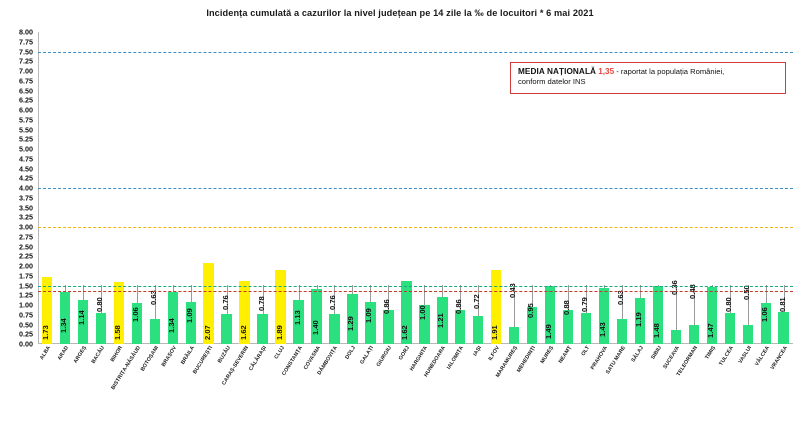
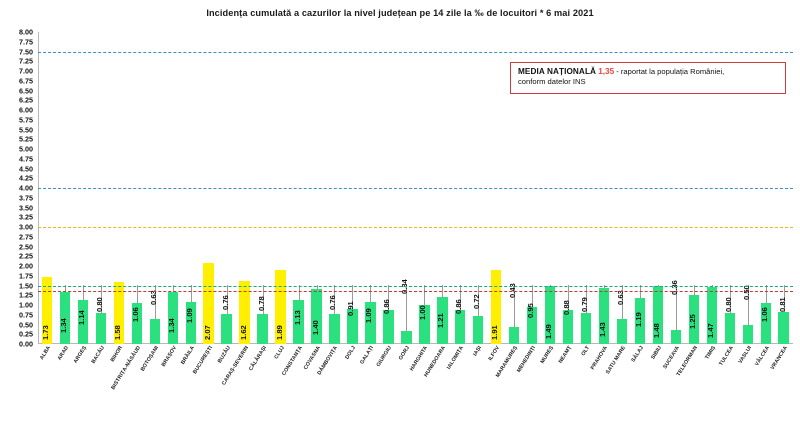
DOLJ: 1.29 -> 0.91
GORJ: 1.62 -> 0.34
TELEORMAN: 0.48 -> 1.25
